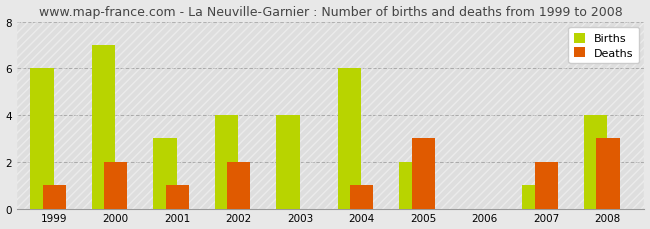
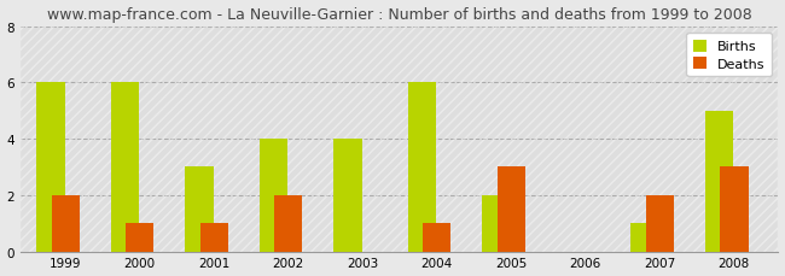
Deaths/1999: 1 -> 2
Births/2000: 7 -> 6
Deaths/2000: 2 -> 1
Births/2008: 4 -> 5
